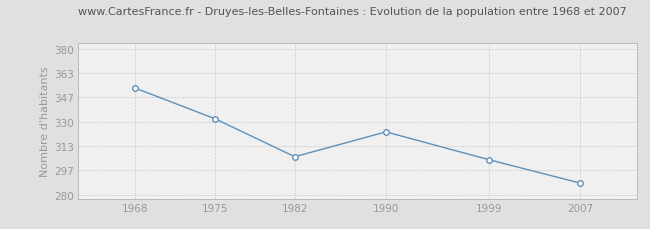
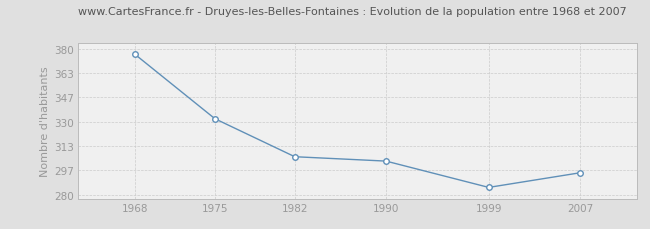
1968: 353 -> 376
1990: 323 -> 303
1999: 304 -> 285
2007: 288 -> 295
